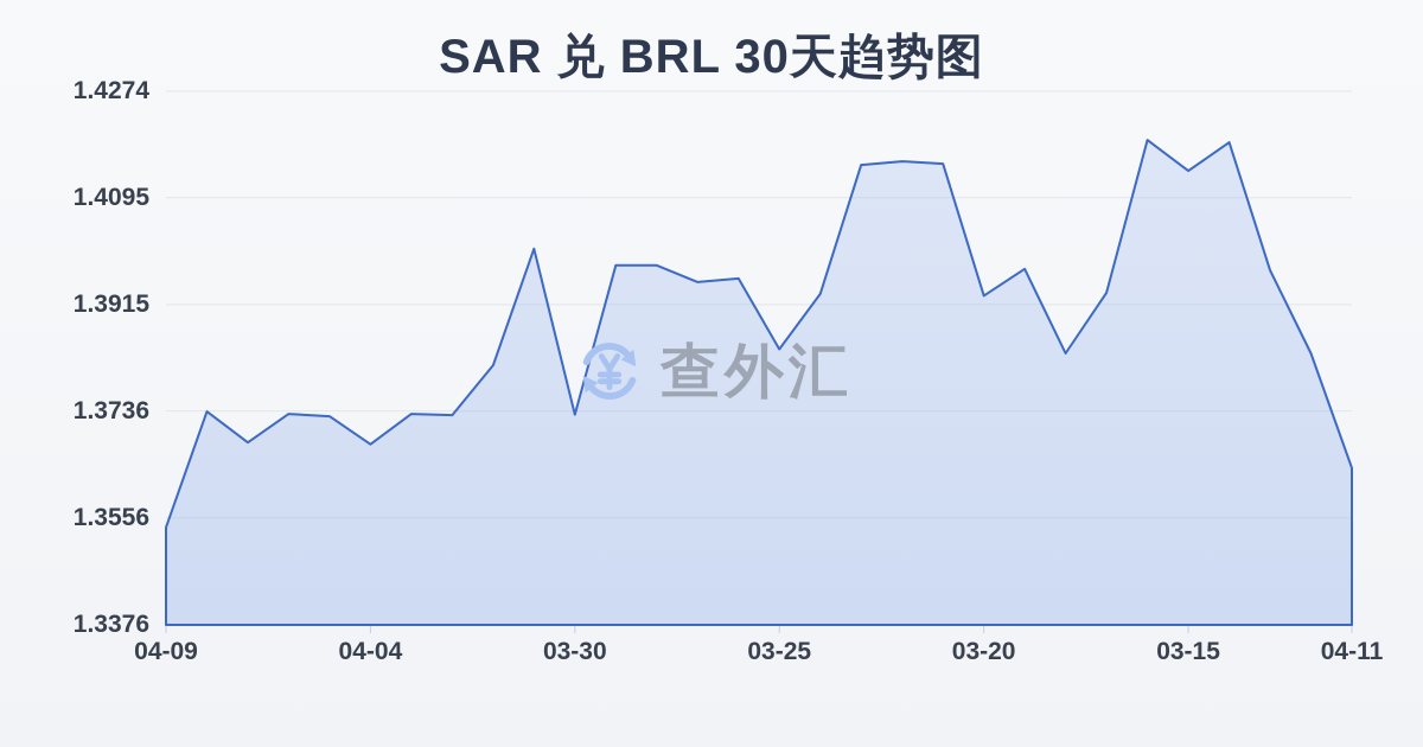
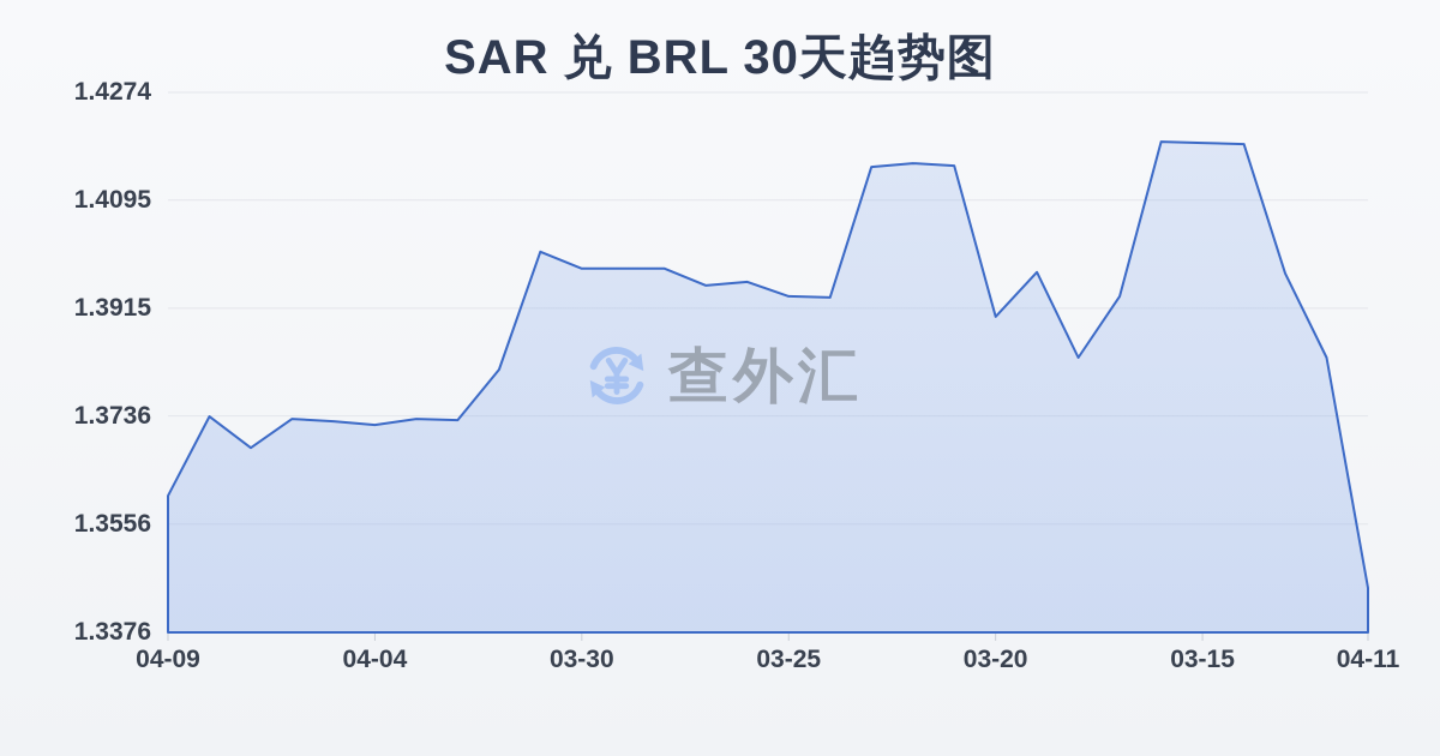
04-09: 1.354 -> 1.360
04-04: 1.368 -> 1.372
03-30: 1.373 -> 1.398
03-25: 1.384 -> 1.393
03-20: 1.393 -> 1.390
03-15: 1.414 -> 1.419
04-11: 1.364 -> 1.345
